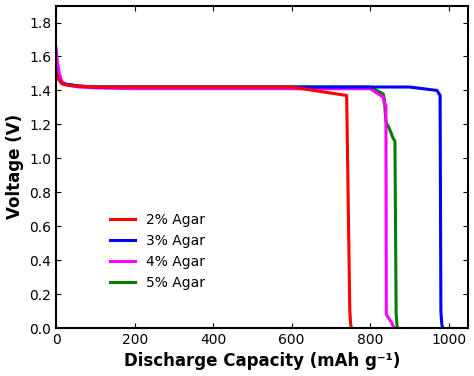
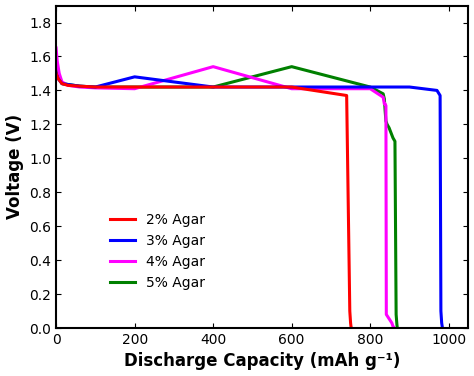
3% Agar/200: 1.42 -> 1.48
4% Agar/400: 1.41 -> 1.54
5% Agar/600: 1.42 -> 1.54
